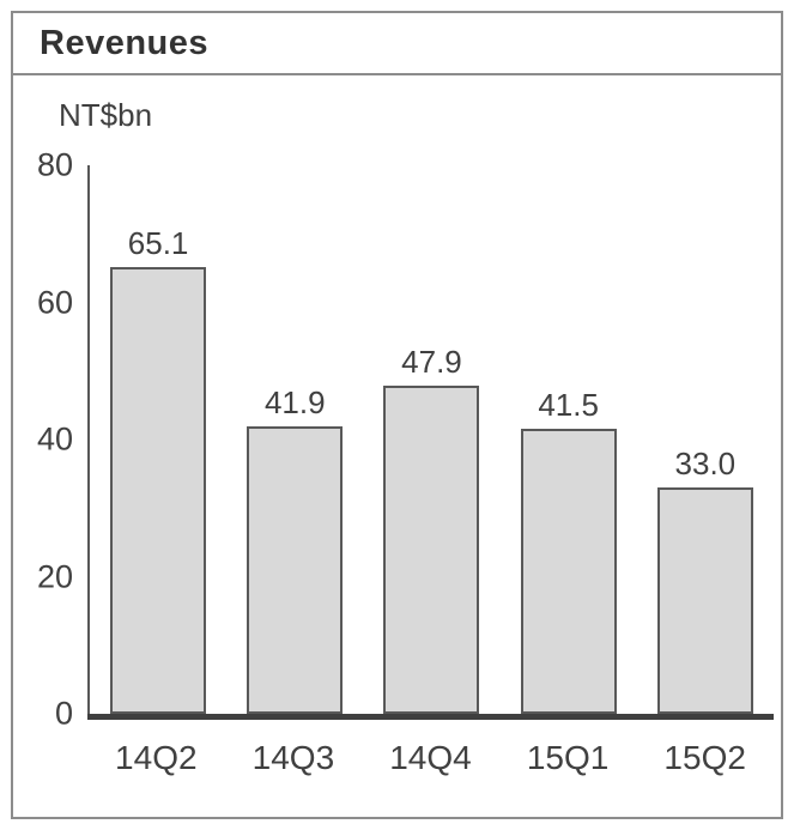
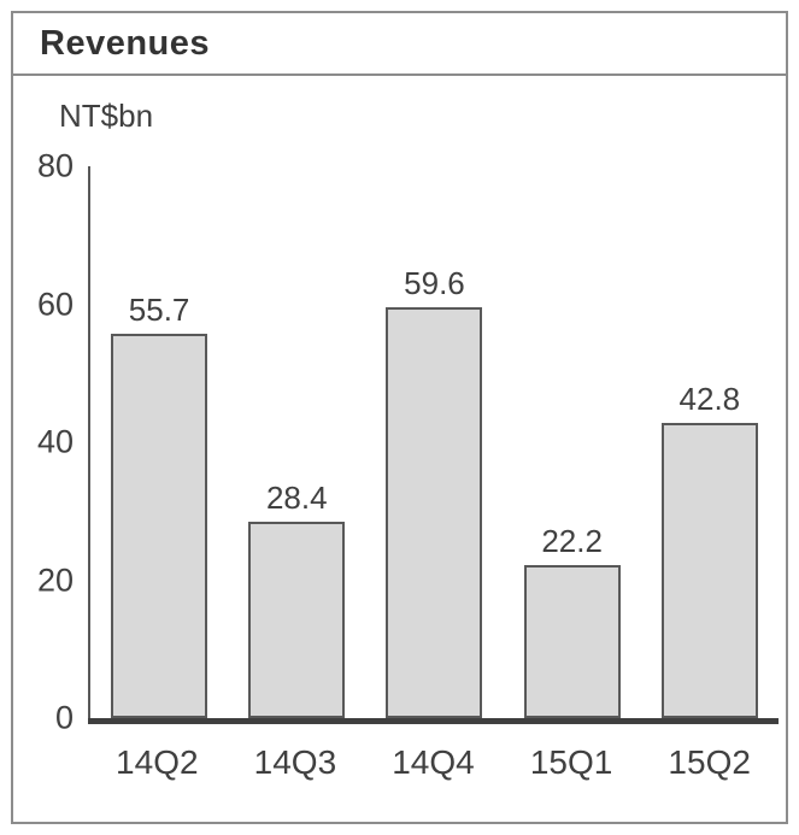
14Q2: 65.1 -> 55.7
14Q3: 41.9 -> 28.4
14Q4: 47.9 -> 59.6
15Q1: 41.5 -> 22.2
15Q2: 33.0 -> 42.8
